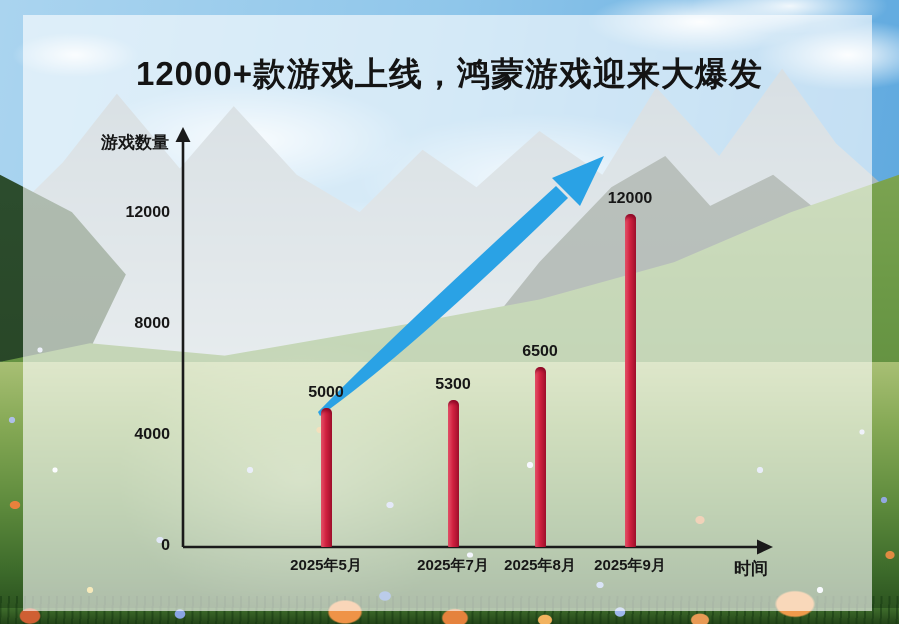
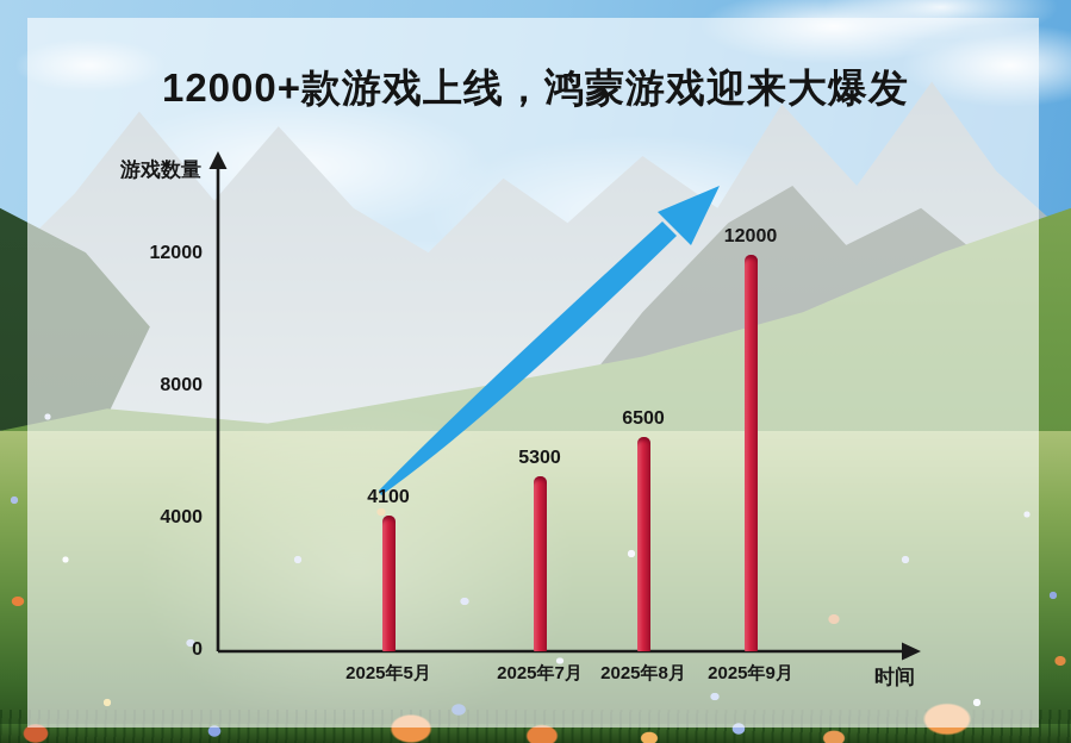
2025年5月: 5000 -> 4100
